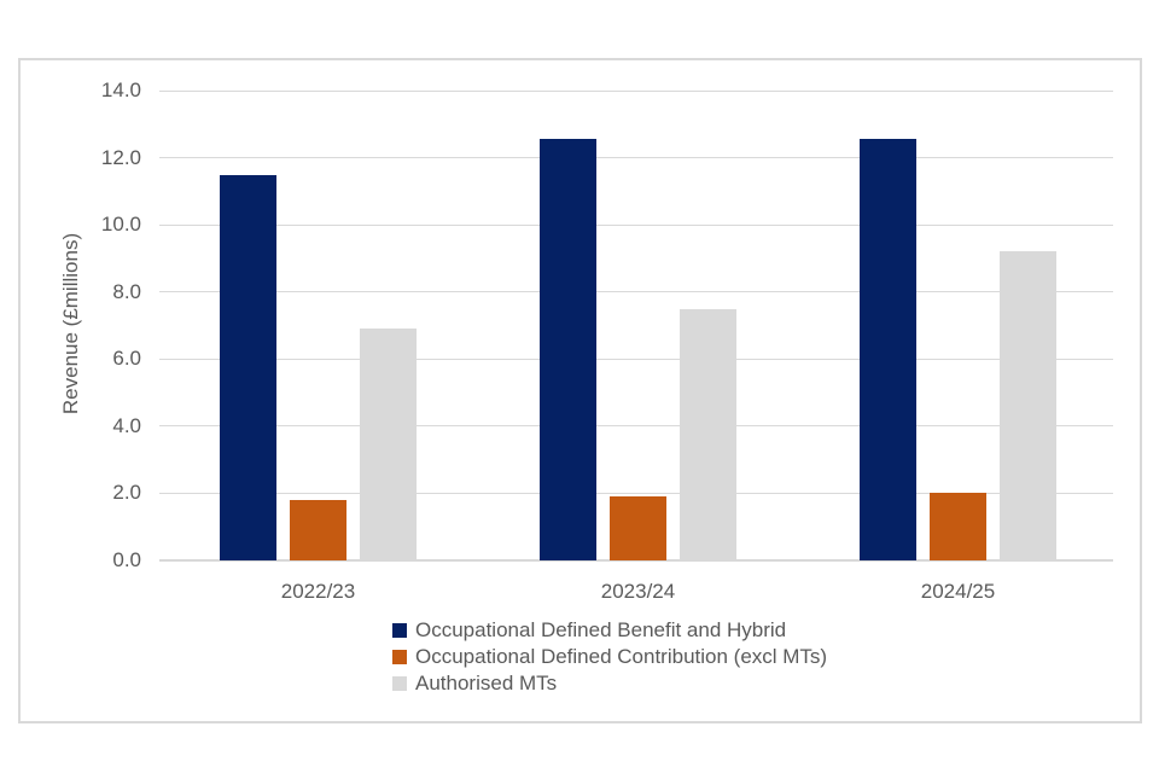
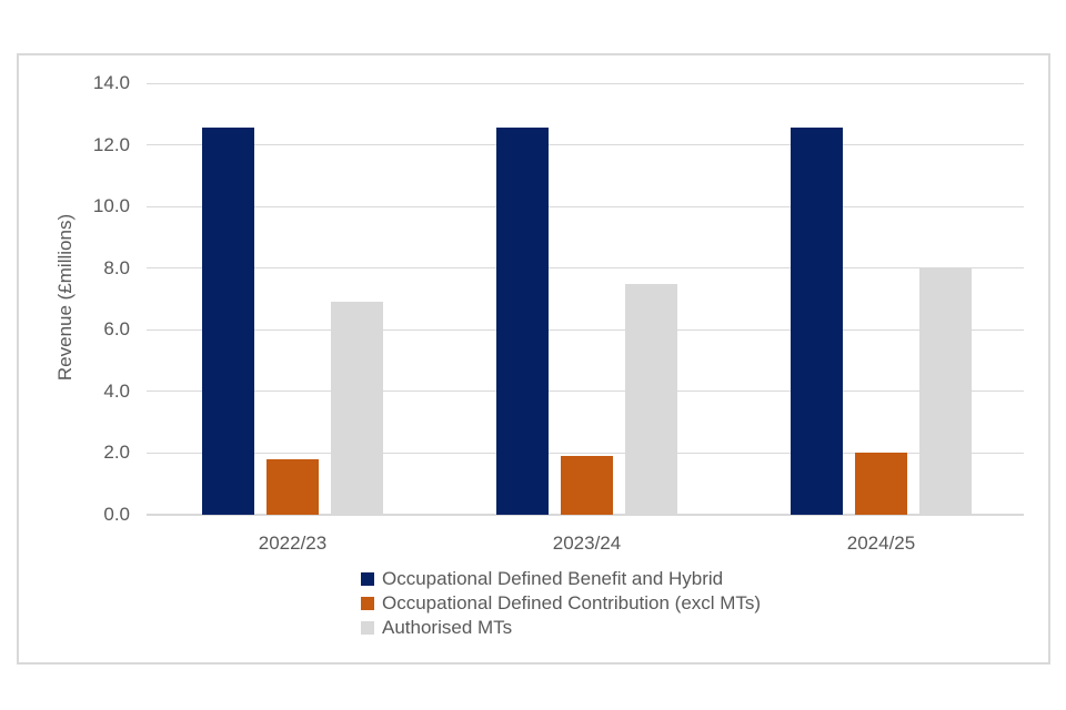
Occupational Defined Benefit and Hybrid/2022/23: 11.5 -> 12.6
Authorised MTs/2024/25: 9.2 -> 8.0
